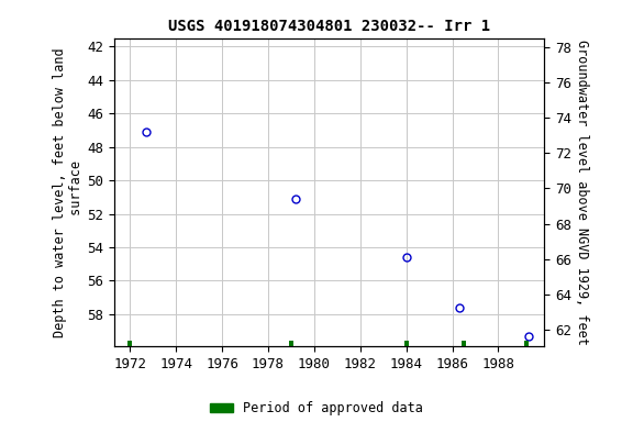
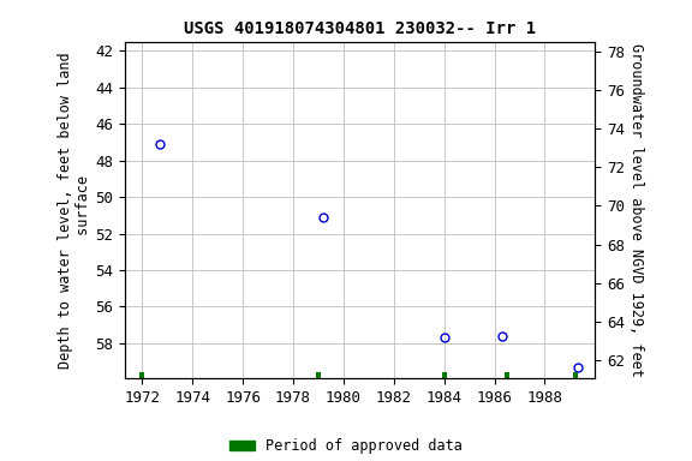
1984: 54.6 -> 57.7
